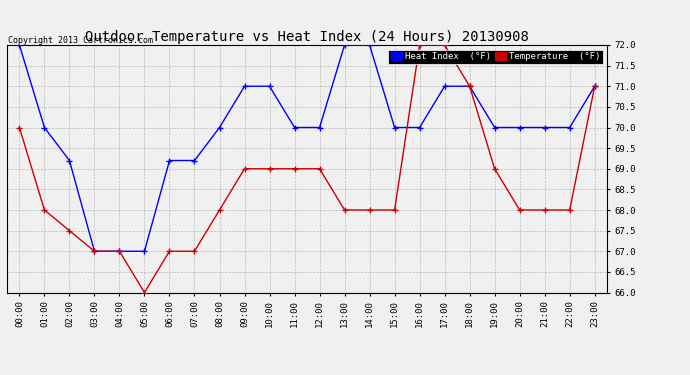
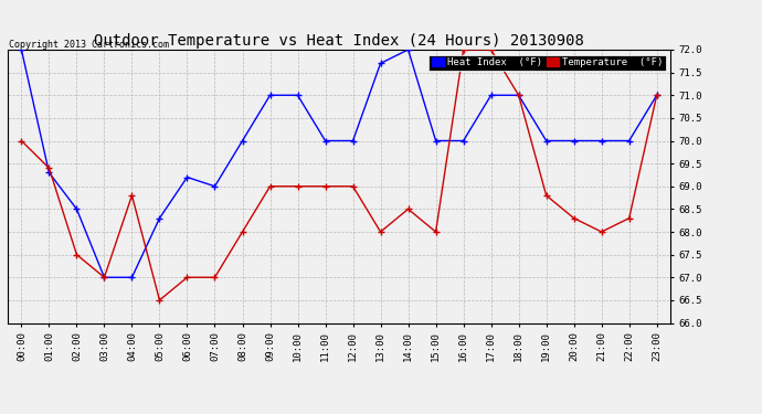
Heat Index (°F)/01:00: 70.0 -> 69.3
Temperature (°F)/01:00: 68.0 -> 69.4
Heat Index (°F)/02:00: 69.2 -> 68.5
Temperature (°F)/04:00: 67.0 -> 68.8
Heat Index (°F)/05:00: 67.0 -> 68.3
Temperature (°F)/05:00: 66.0 -> 66.5
Heat Index (°F)/07:00: 69.2 -> 69.0
Heat Index (°F)/13:00: 72.0 -> 71.7
Temperature (°F)/14:00: 68.0 -> 68.5
Temperature (°F)/19:00: 69.0 -> 68.8
Temperature (°F)/20:00: 68.0 -> 68.3
Temperature (°F)/22:00: 68.0 -> 68.3
